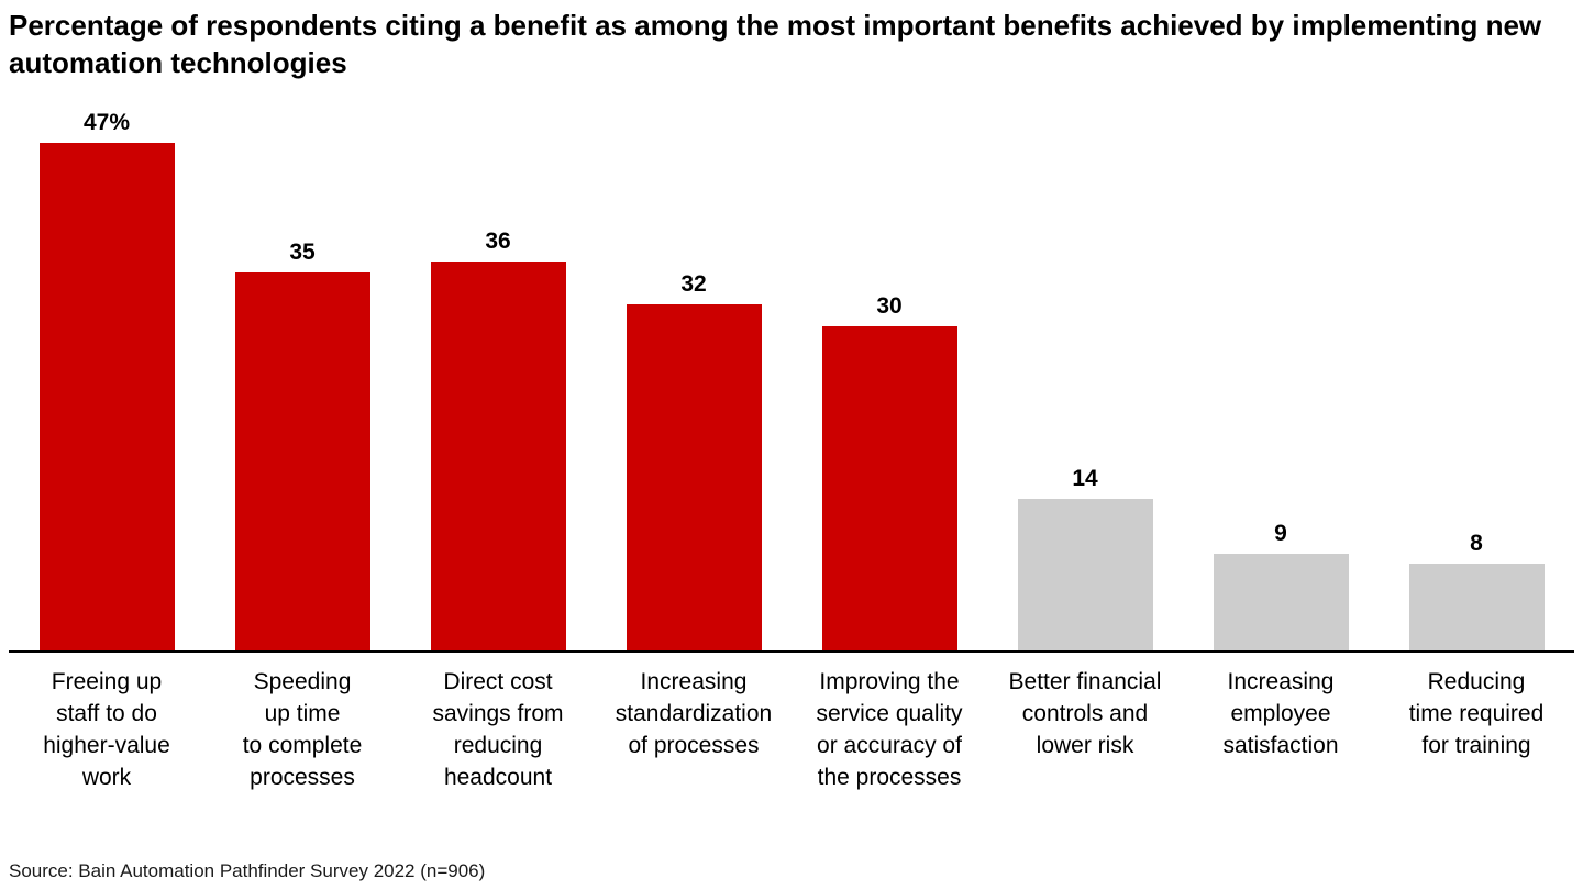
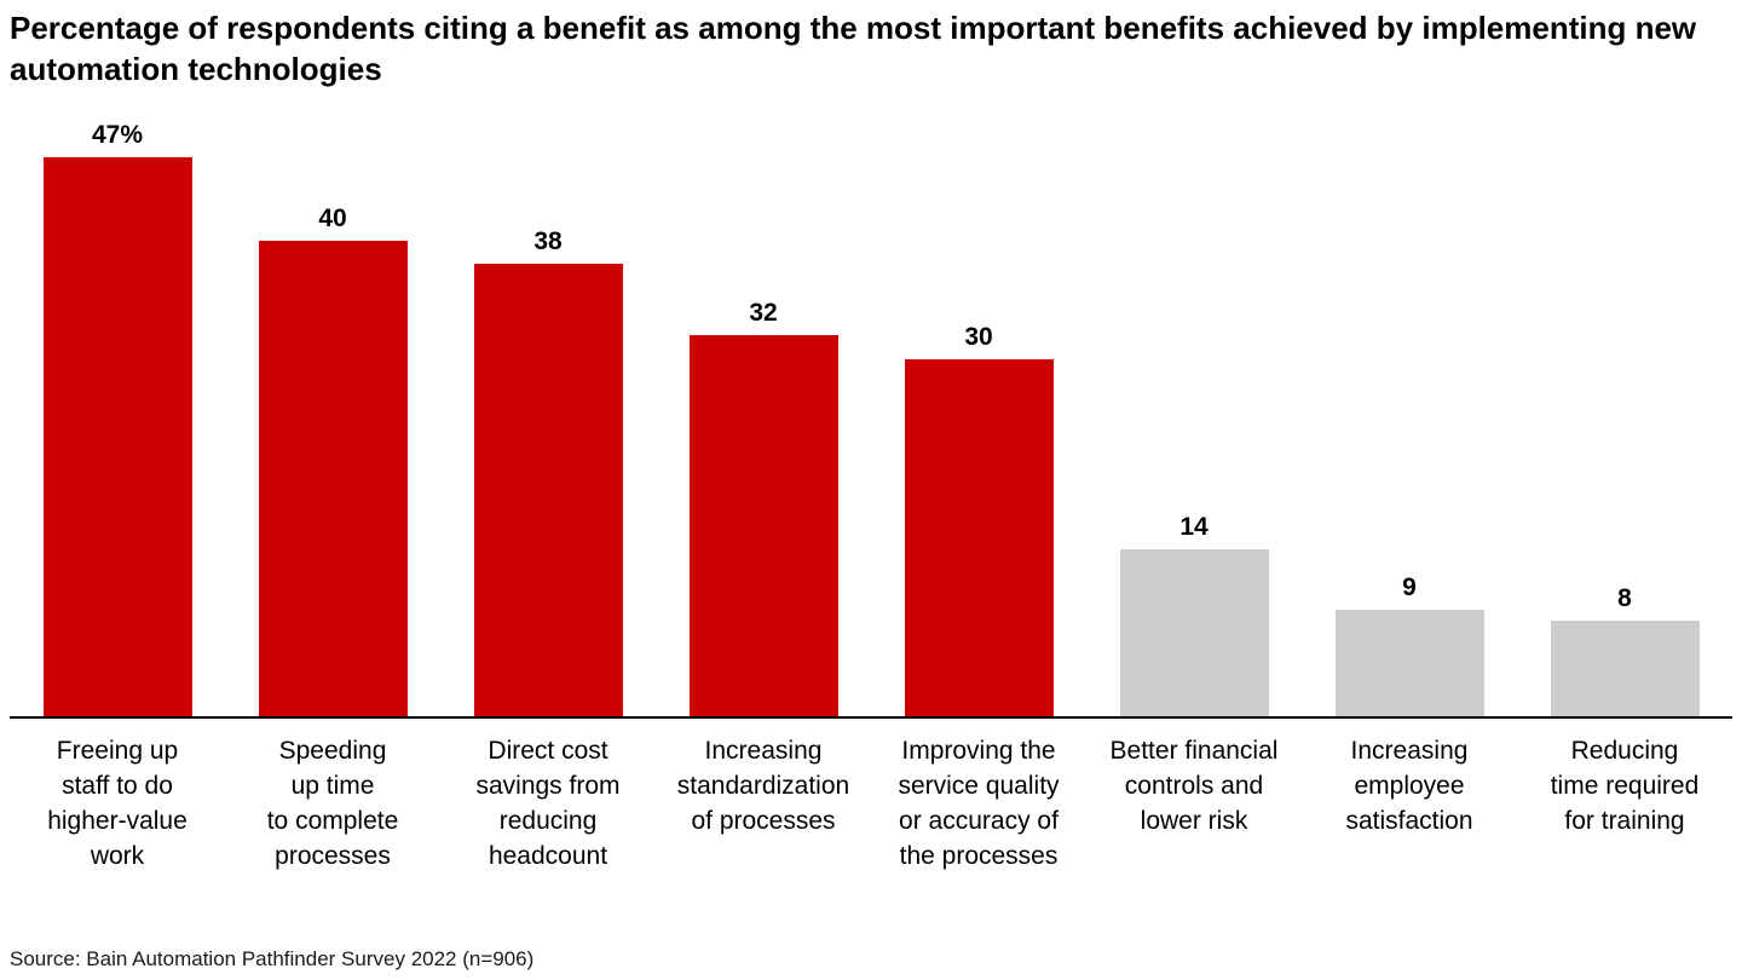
Speeding up time to complete processes: 35 -> 40
Direct cost savings from reducing headcount: 36 -> 38
